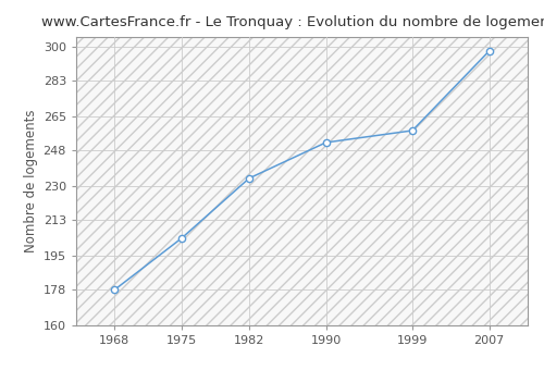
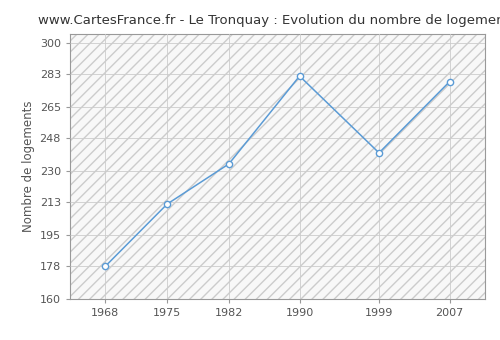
1975: 204 -> 212
1990: 252 -> 282
1999: 258 -> 240
2007: 298 -> 279
